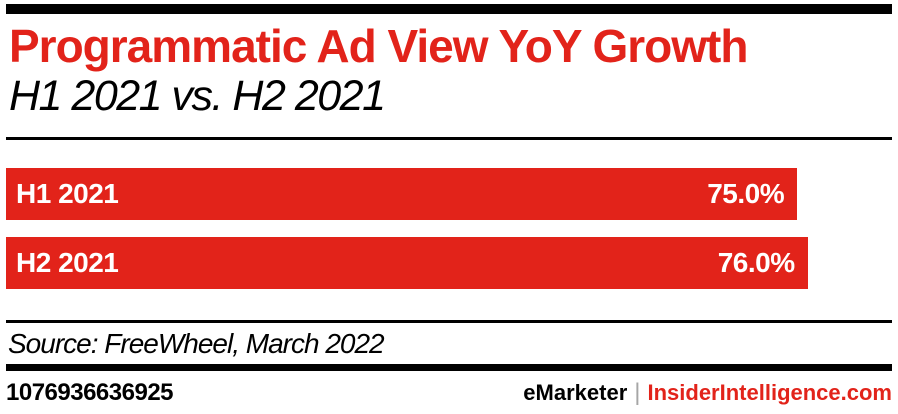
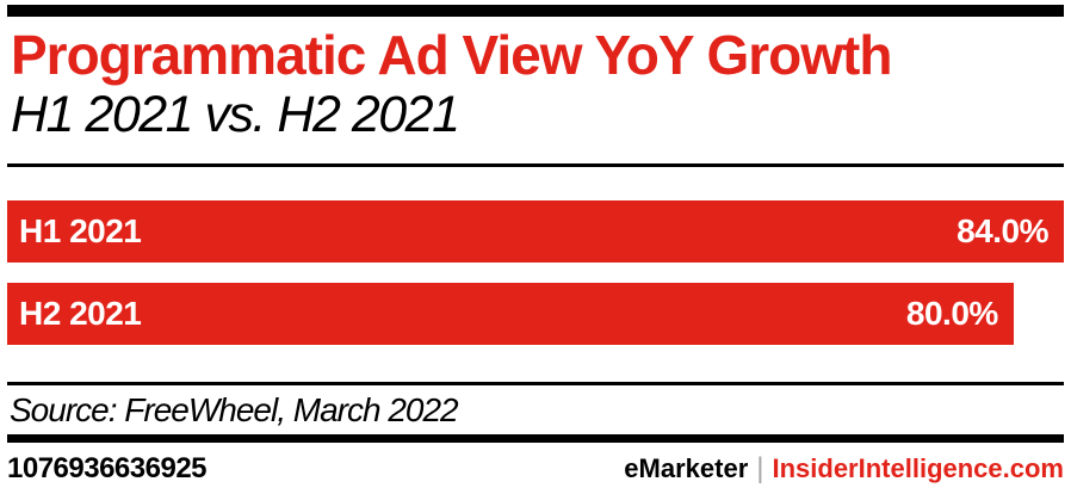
H1 2021: 75.0% -> 84.0%
H2 2021: 76.0% -> 80.0%
